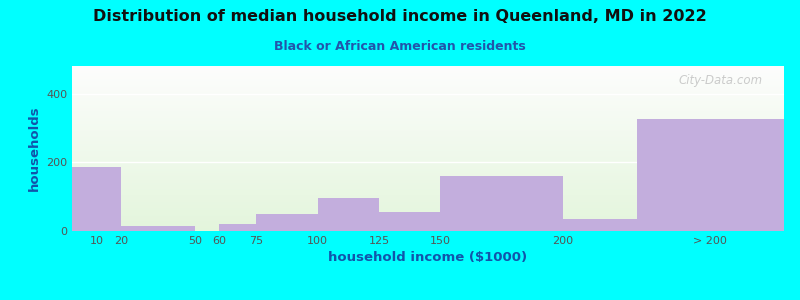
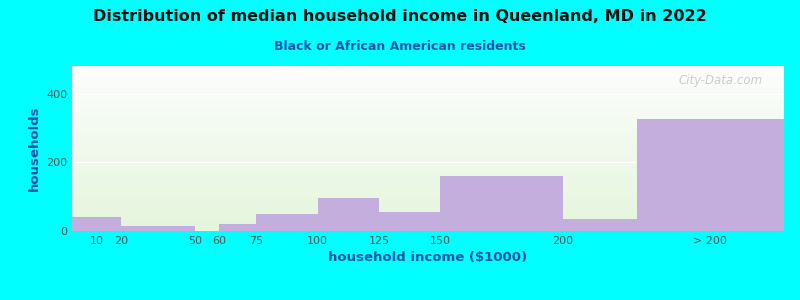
10: 185 -> 40
